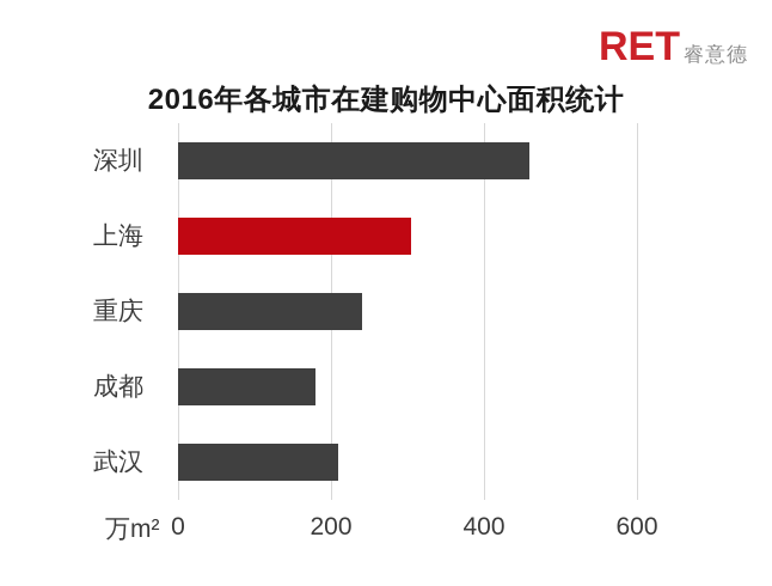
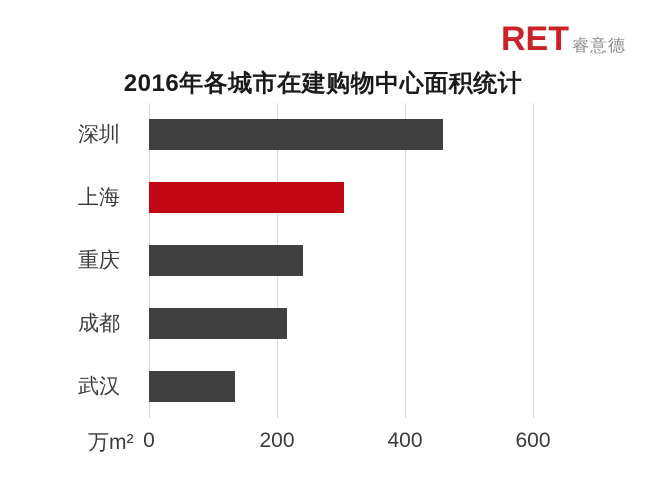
成都: 180 -> 220
武汉: 210 -> 140
